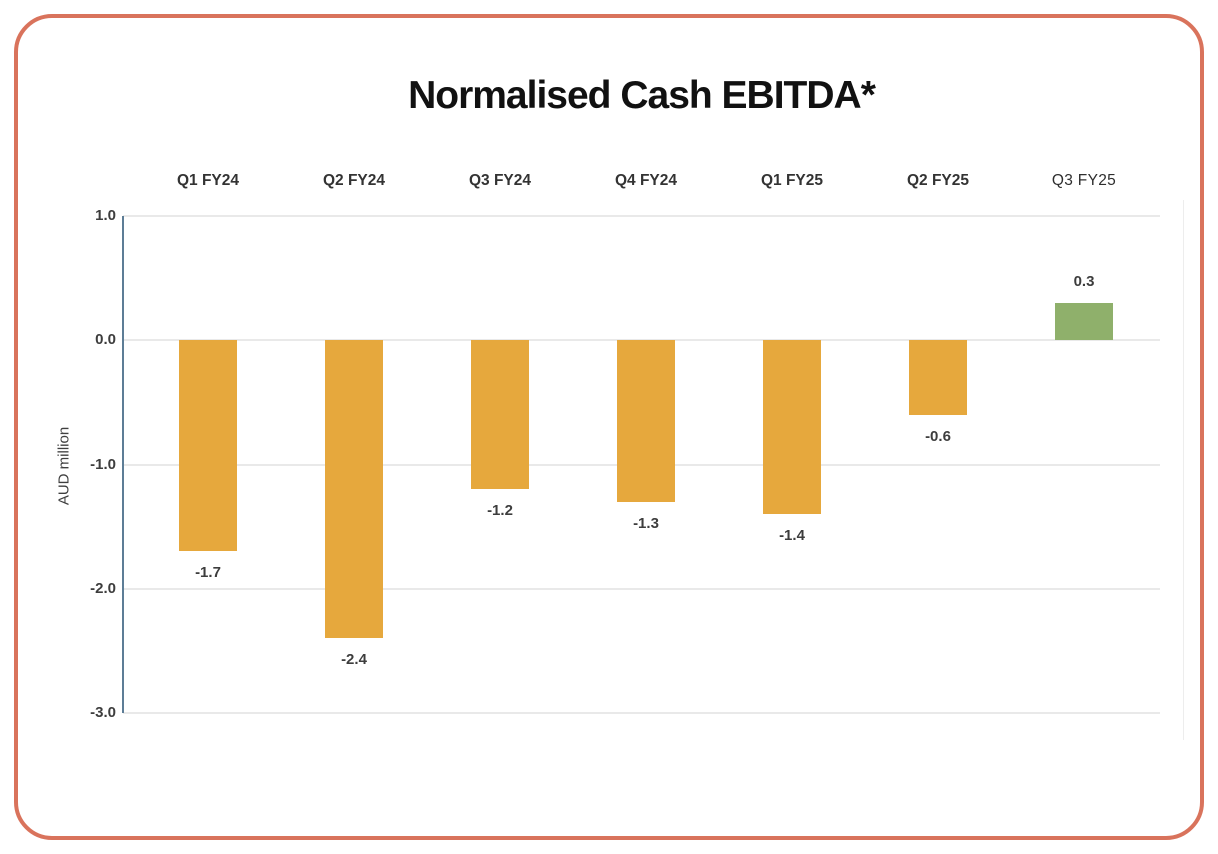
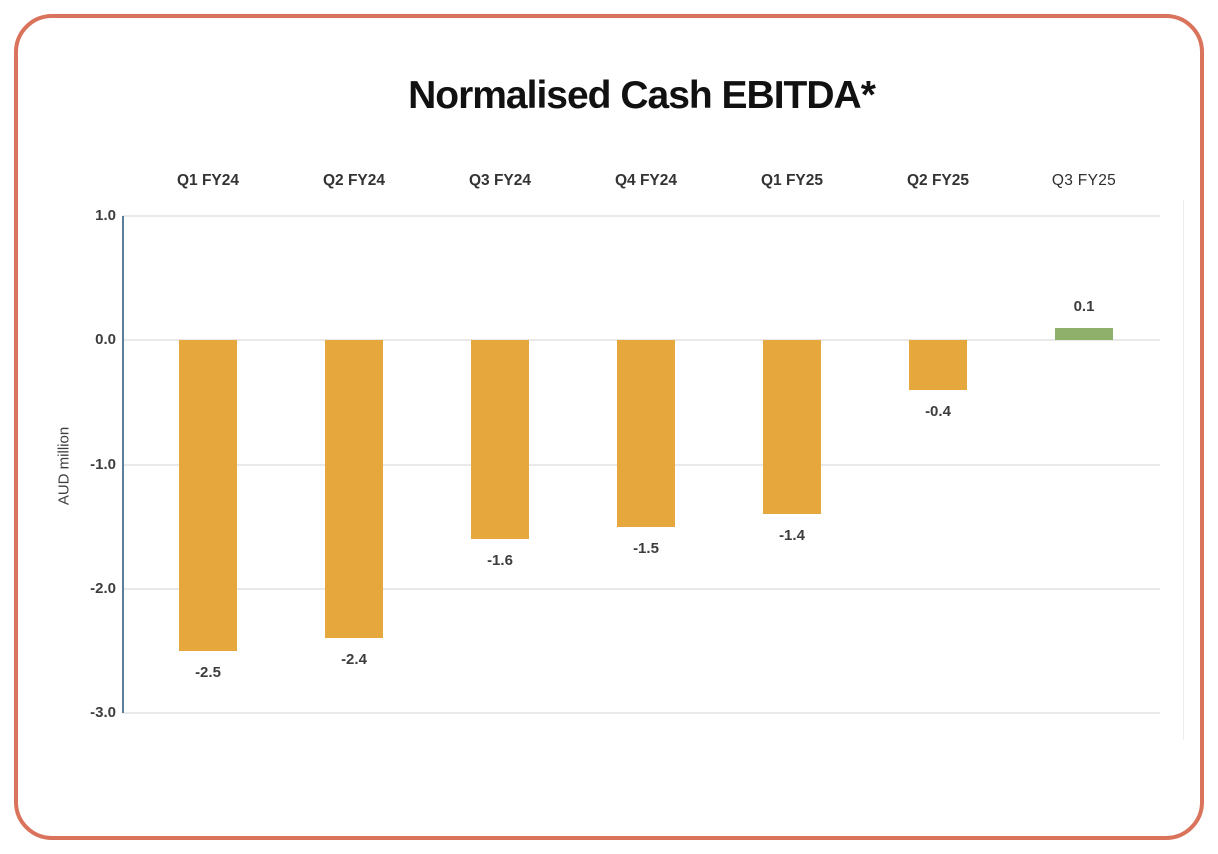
Q1 FY24: -1.7 -> -2.5
Q3 FY24: -1.2 -> -1.6
Q4 FY24: -1.3 -> -1.5
Q2 FY25: -0.6 -> -0.4
Q3 FY25: 0.3 -> 0.1
